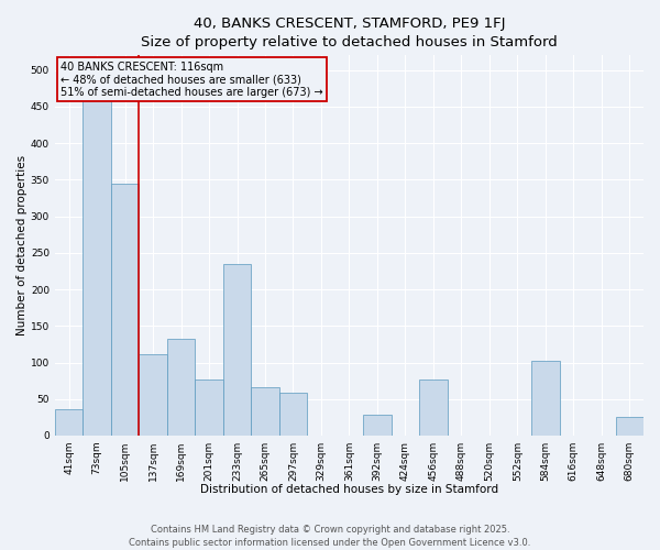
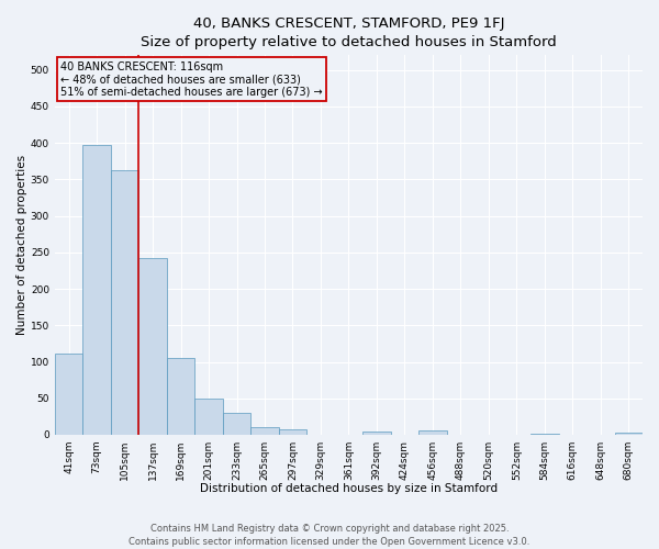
41sqm: 36 -> 112
73sqm: 460 -> 397
105sqm: 344 -> 362
137sqm: 112 -> 242
169sqm: 132 -> 105
201sqm: 76 -> 50
233sqm: 234 -> 30
265sqm: 66 -> 10
297sqm: 58 -> 7
392sqm: 28 -> 5
456sqm: 76 -> 6
584sqm: 102 -> 1
680sqm: 26 -> 3
